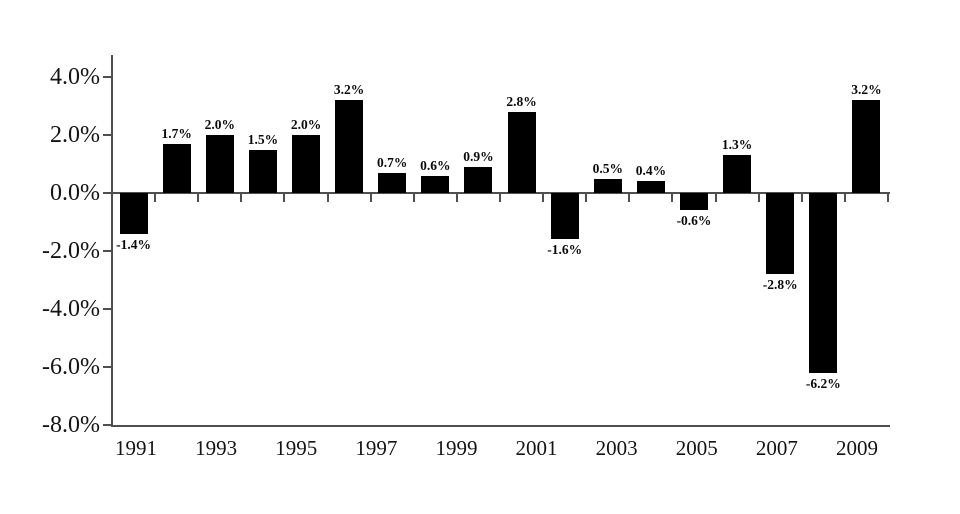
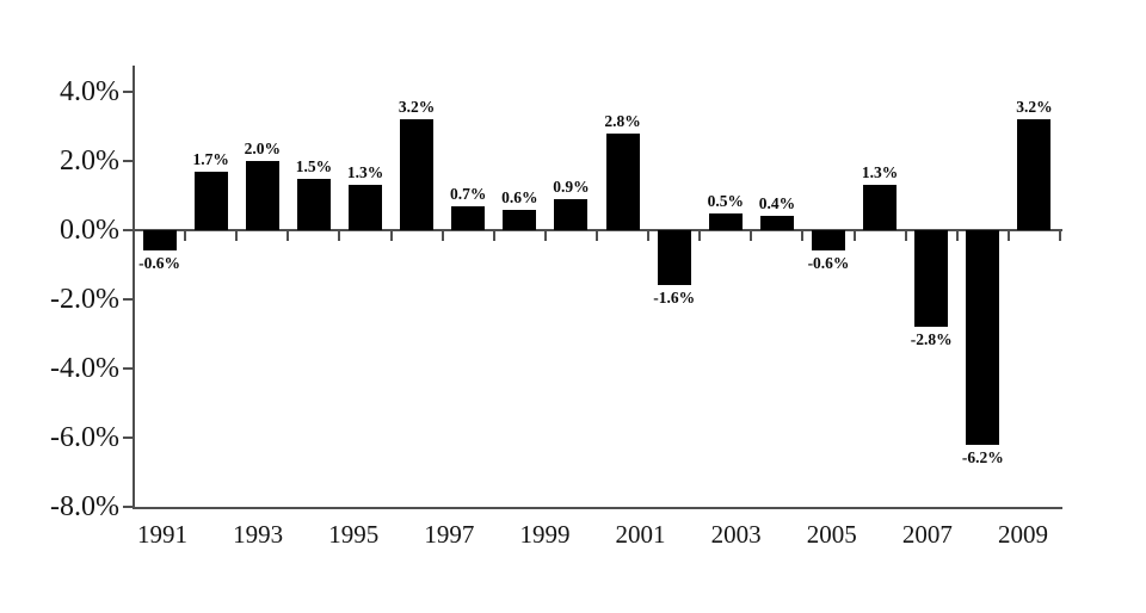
1991: -1.4% -> -0.6%
1995: 2.0% -> 1.3%
